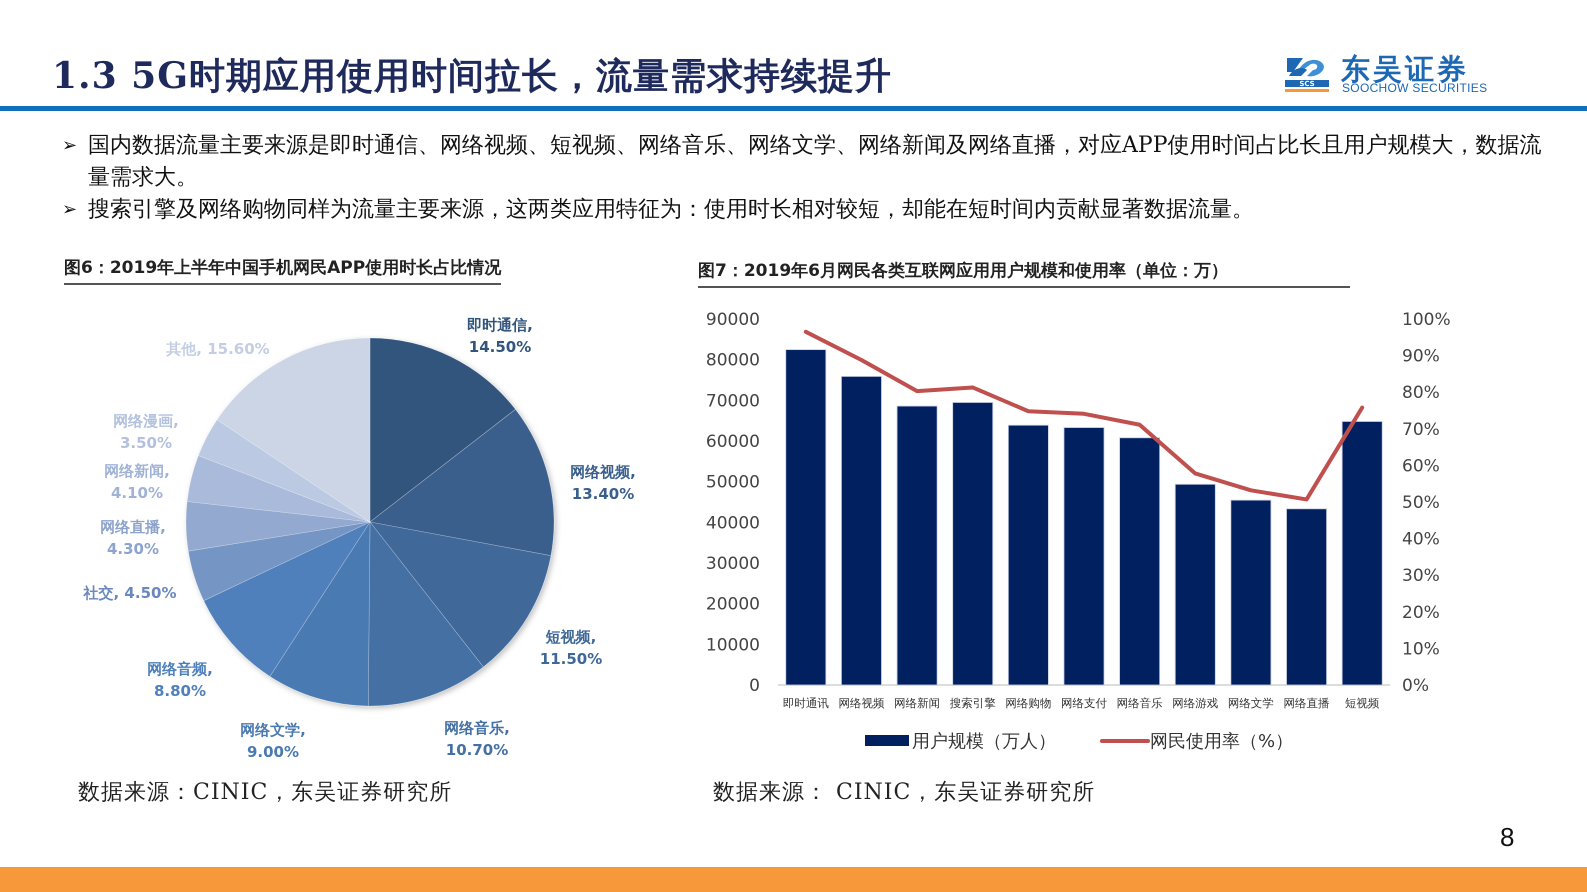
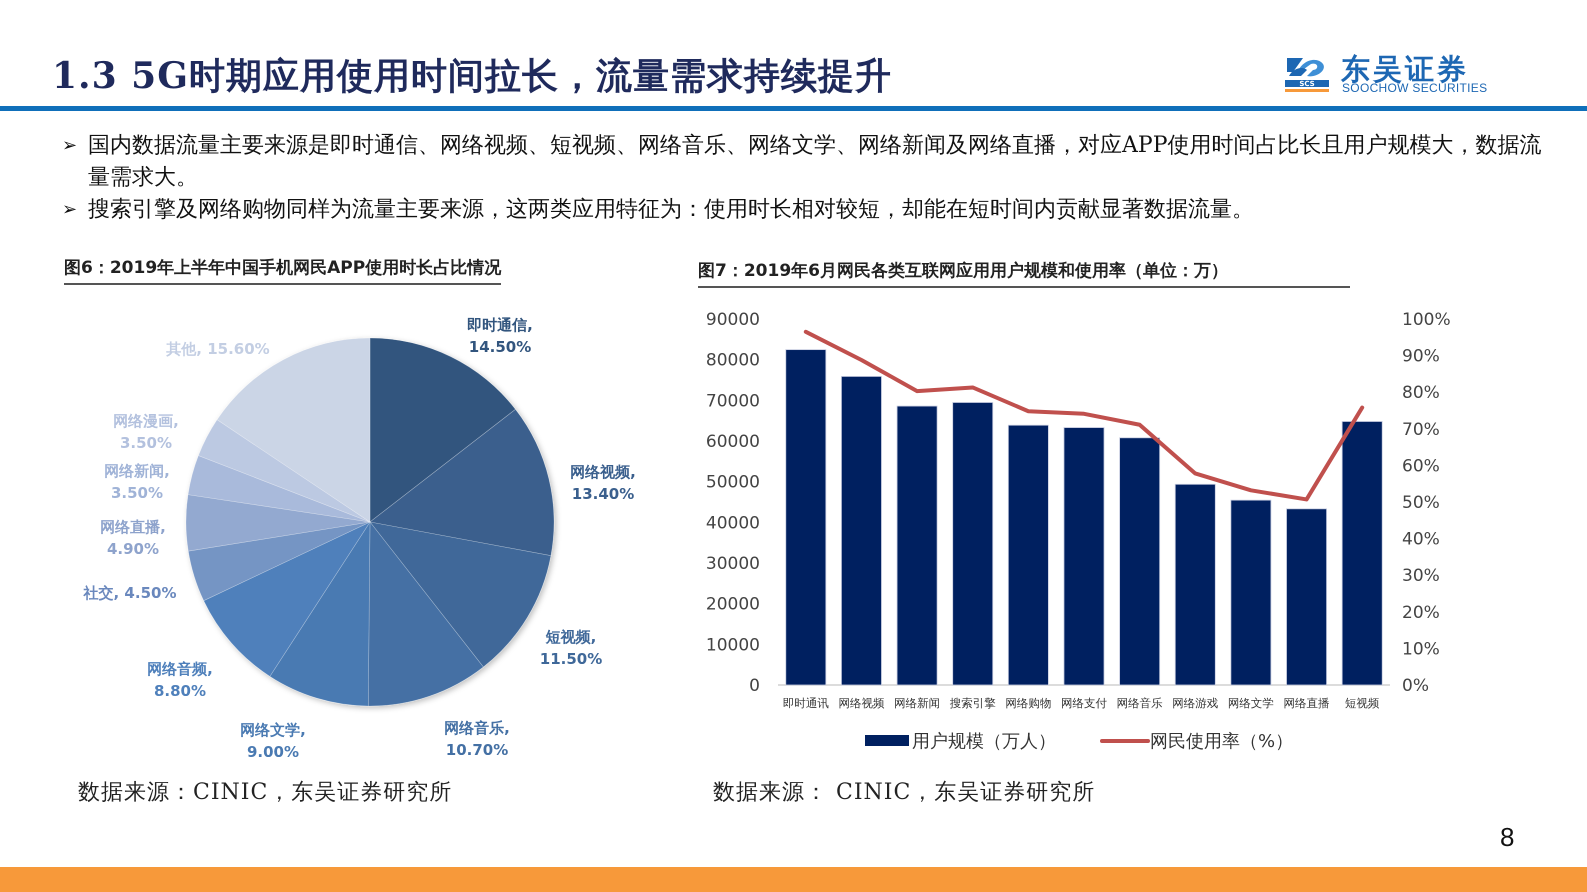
图6：2019年上半年中国手机网民APP使用时长占比情况/网络直播: 4.30% -> 4.90%
图6：2019年上半年中国手机网民APP使用时长占比情况/网络新闻: 4.10% -> 3.50%
